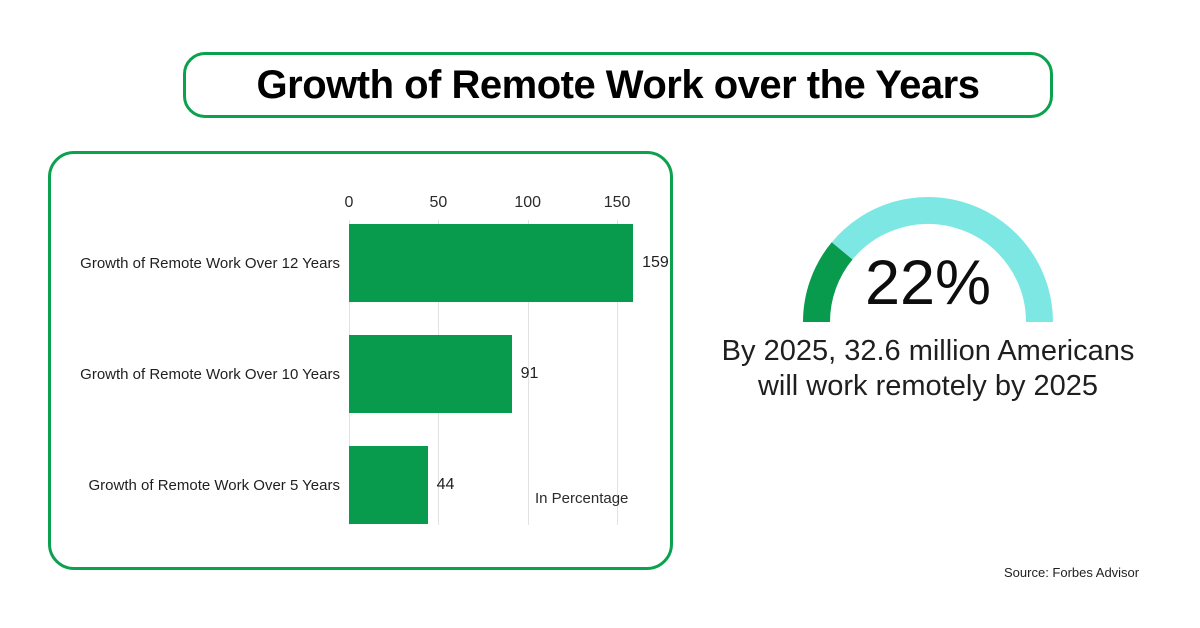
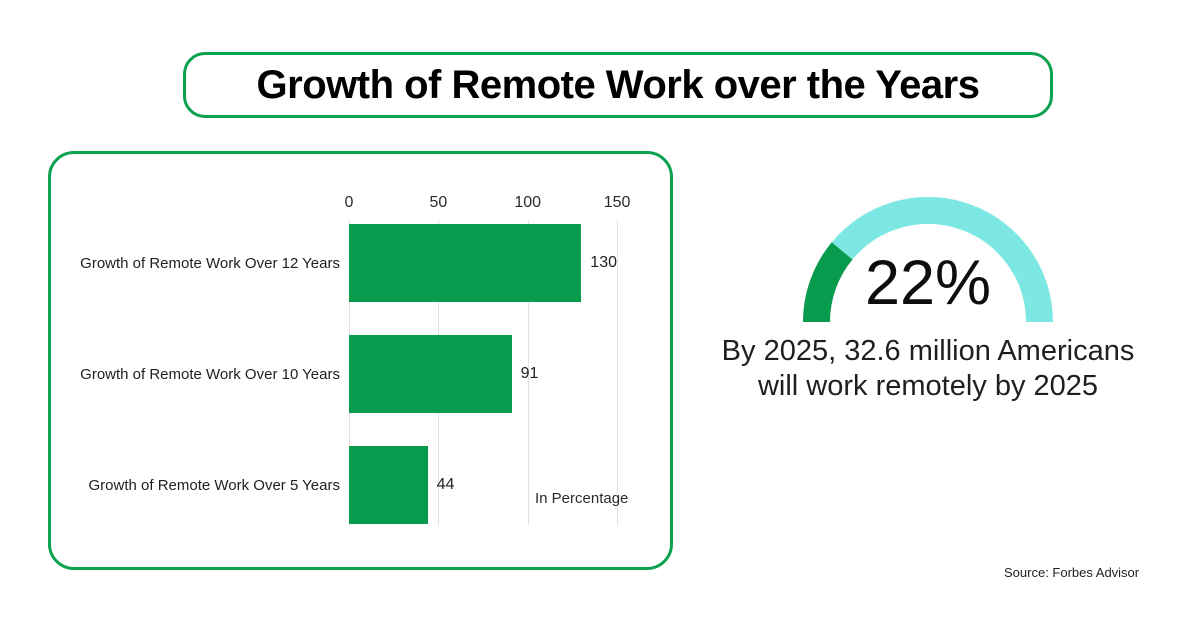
Growth of Remote Work Over 12 Years: 159 -> 130
